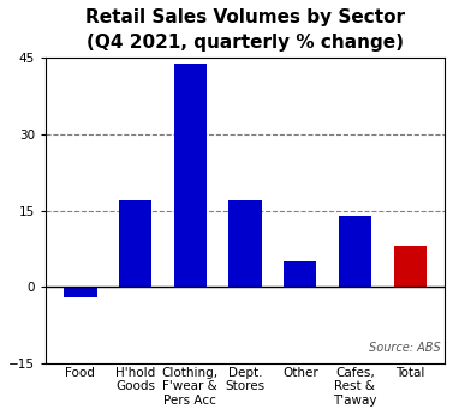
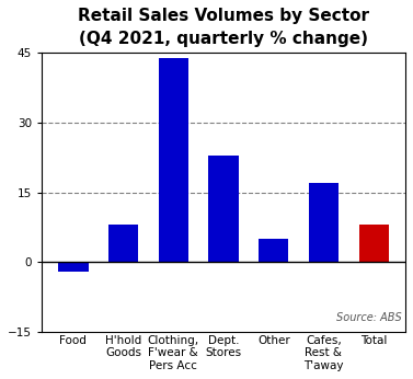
H'hold Goods: 17 -> 8
Dept. Stores: 17 -> 23
Cafes, Rest & T'away: 14 -> 17
